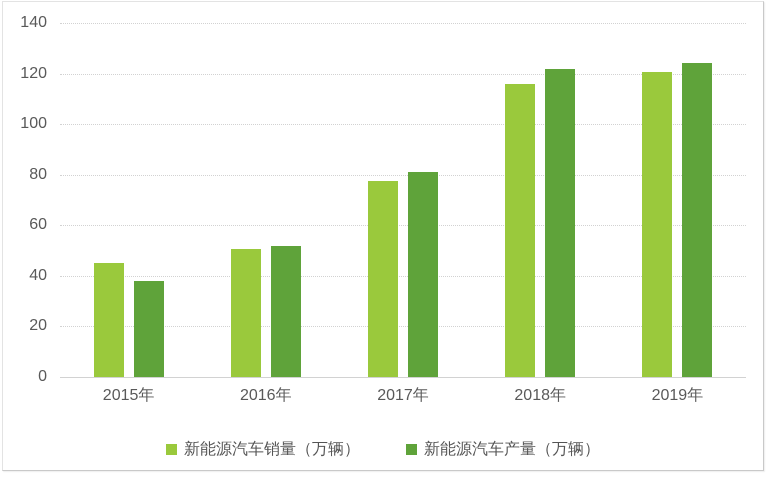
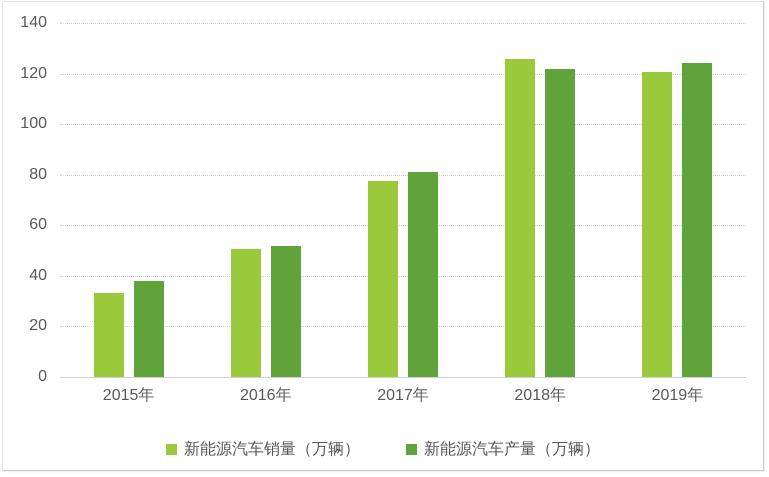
新能源汽车销量（万辆）/2015年: 45 -> 33
新能源汽车销量（万辆）/2018年: 116 -> 126
